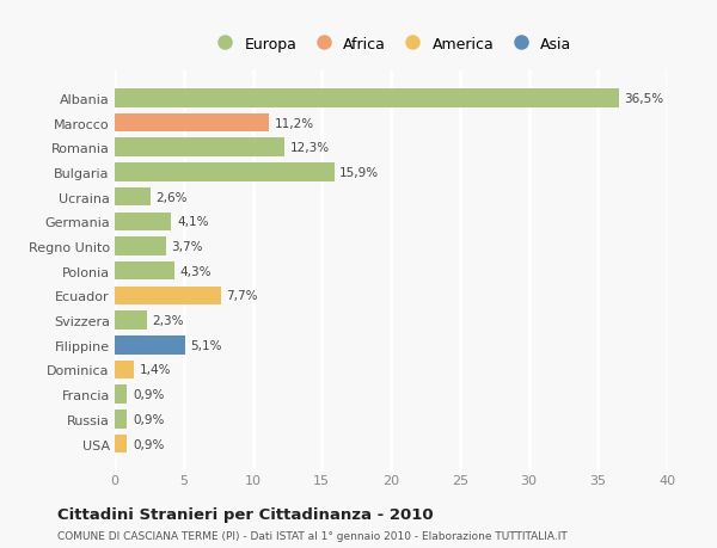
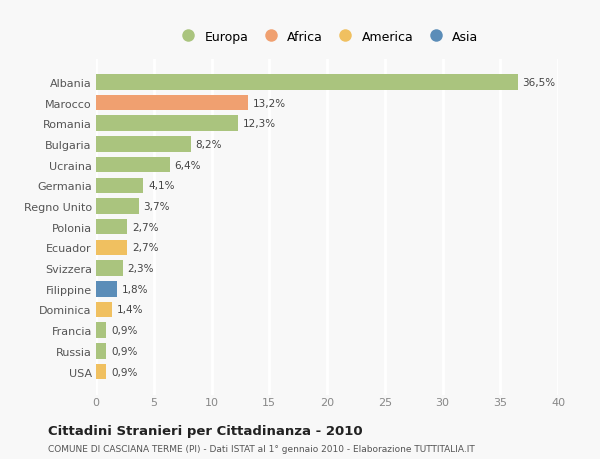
Marocco: 11,2% -> 13,2%
Bulgaria: 15,9% -> 8,2%
Ucraina: 2,6% -> 6,4%
Polonia: 4,3% -> 2,7%
Ecuador: 7,7% -> 2,7%
Filippine: 5,1% -> 1,8%
